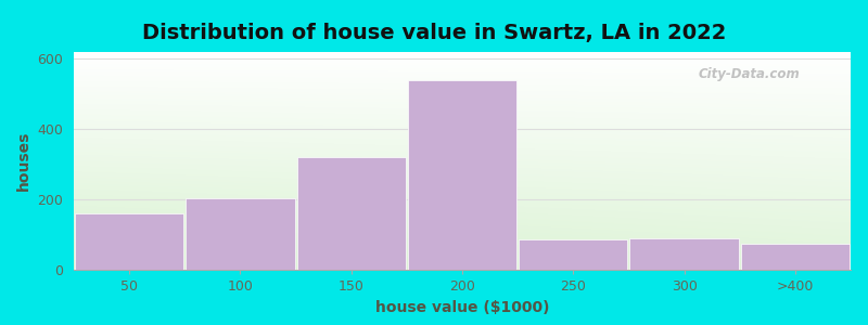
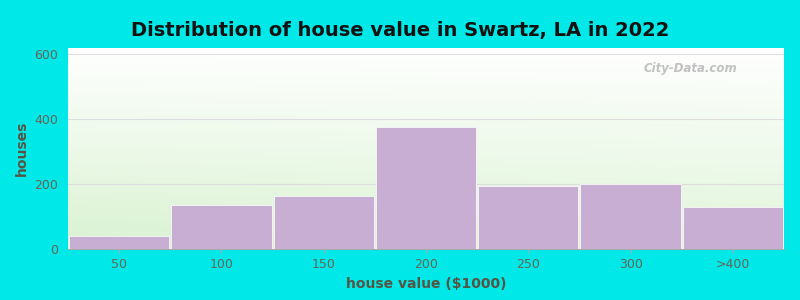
50: 160 -> 40
100: 205 -> 135
150: 320 -> 165
200: 540 -> 375
250: 85 -> 195
300: 90 -> 200
>400: 75 -> 130
